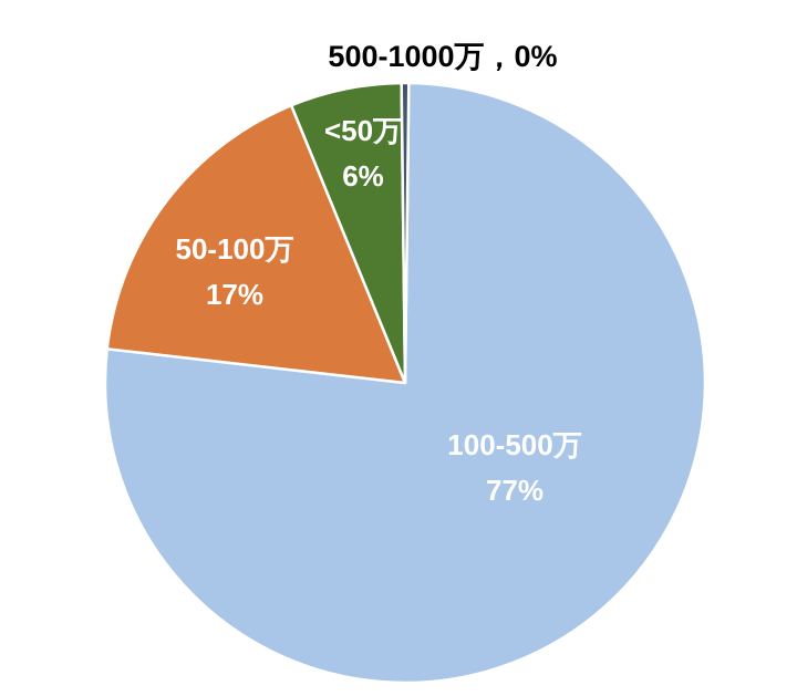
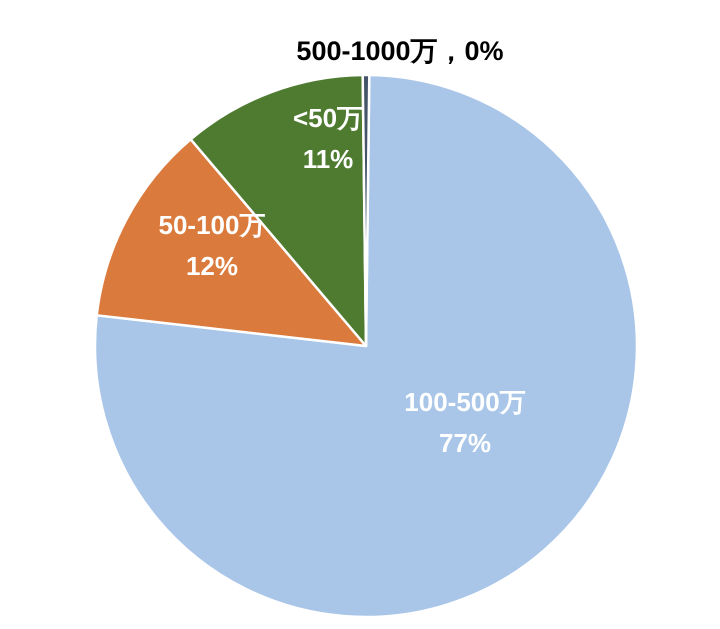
50-100万: 17% -> 12%
<50万: 6% -> 11%
